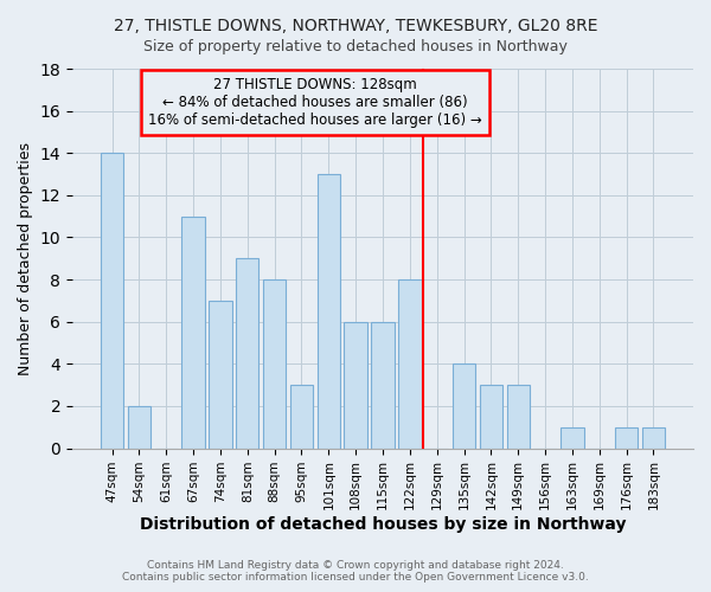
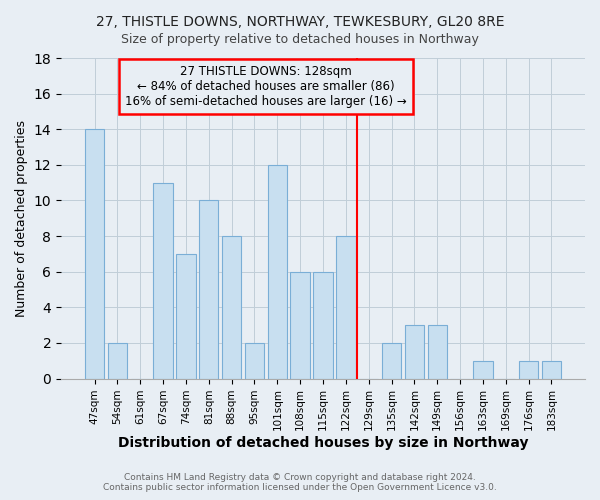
81sqm: 9 -> 10
95sqm: 3 -> 2
101sqm: 13 -> 12
135sqm: 4 -> 2
